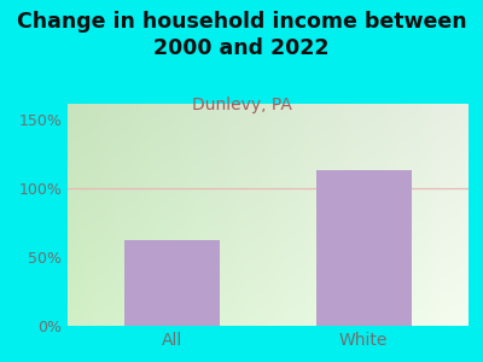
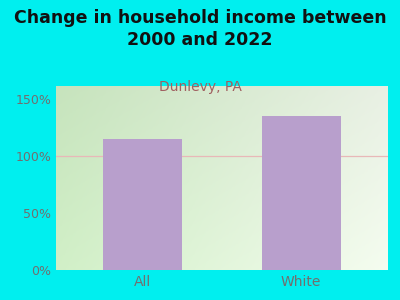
All: 62% -> 115%
White: 113% -> 135%
